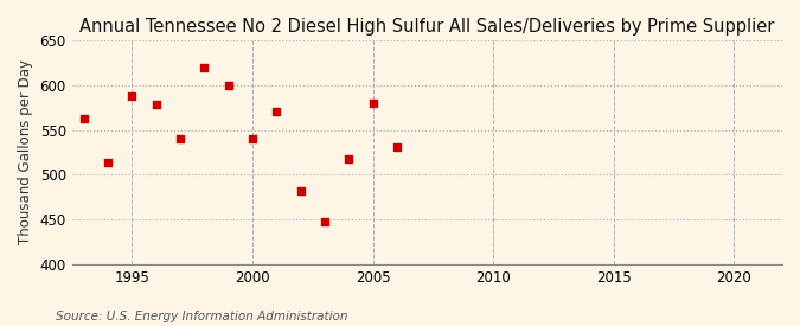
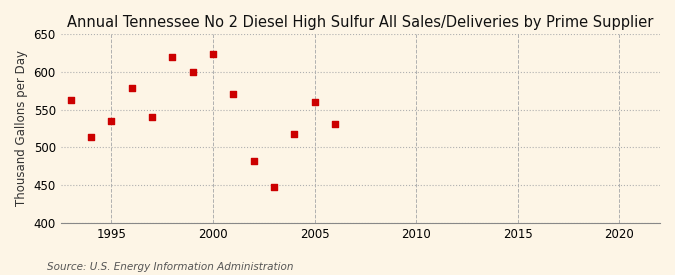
1995: 588 -> 535
2000: 540 -> 623
2005: 580 -> 560
